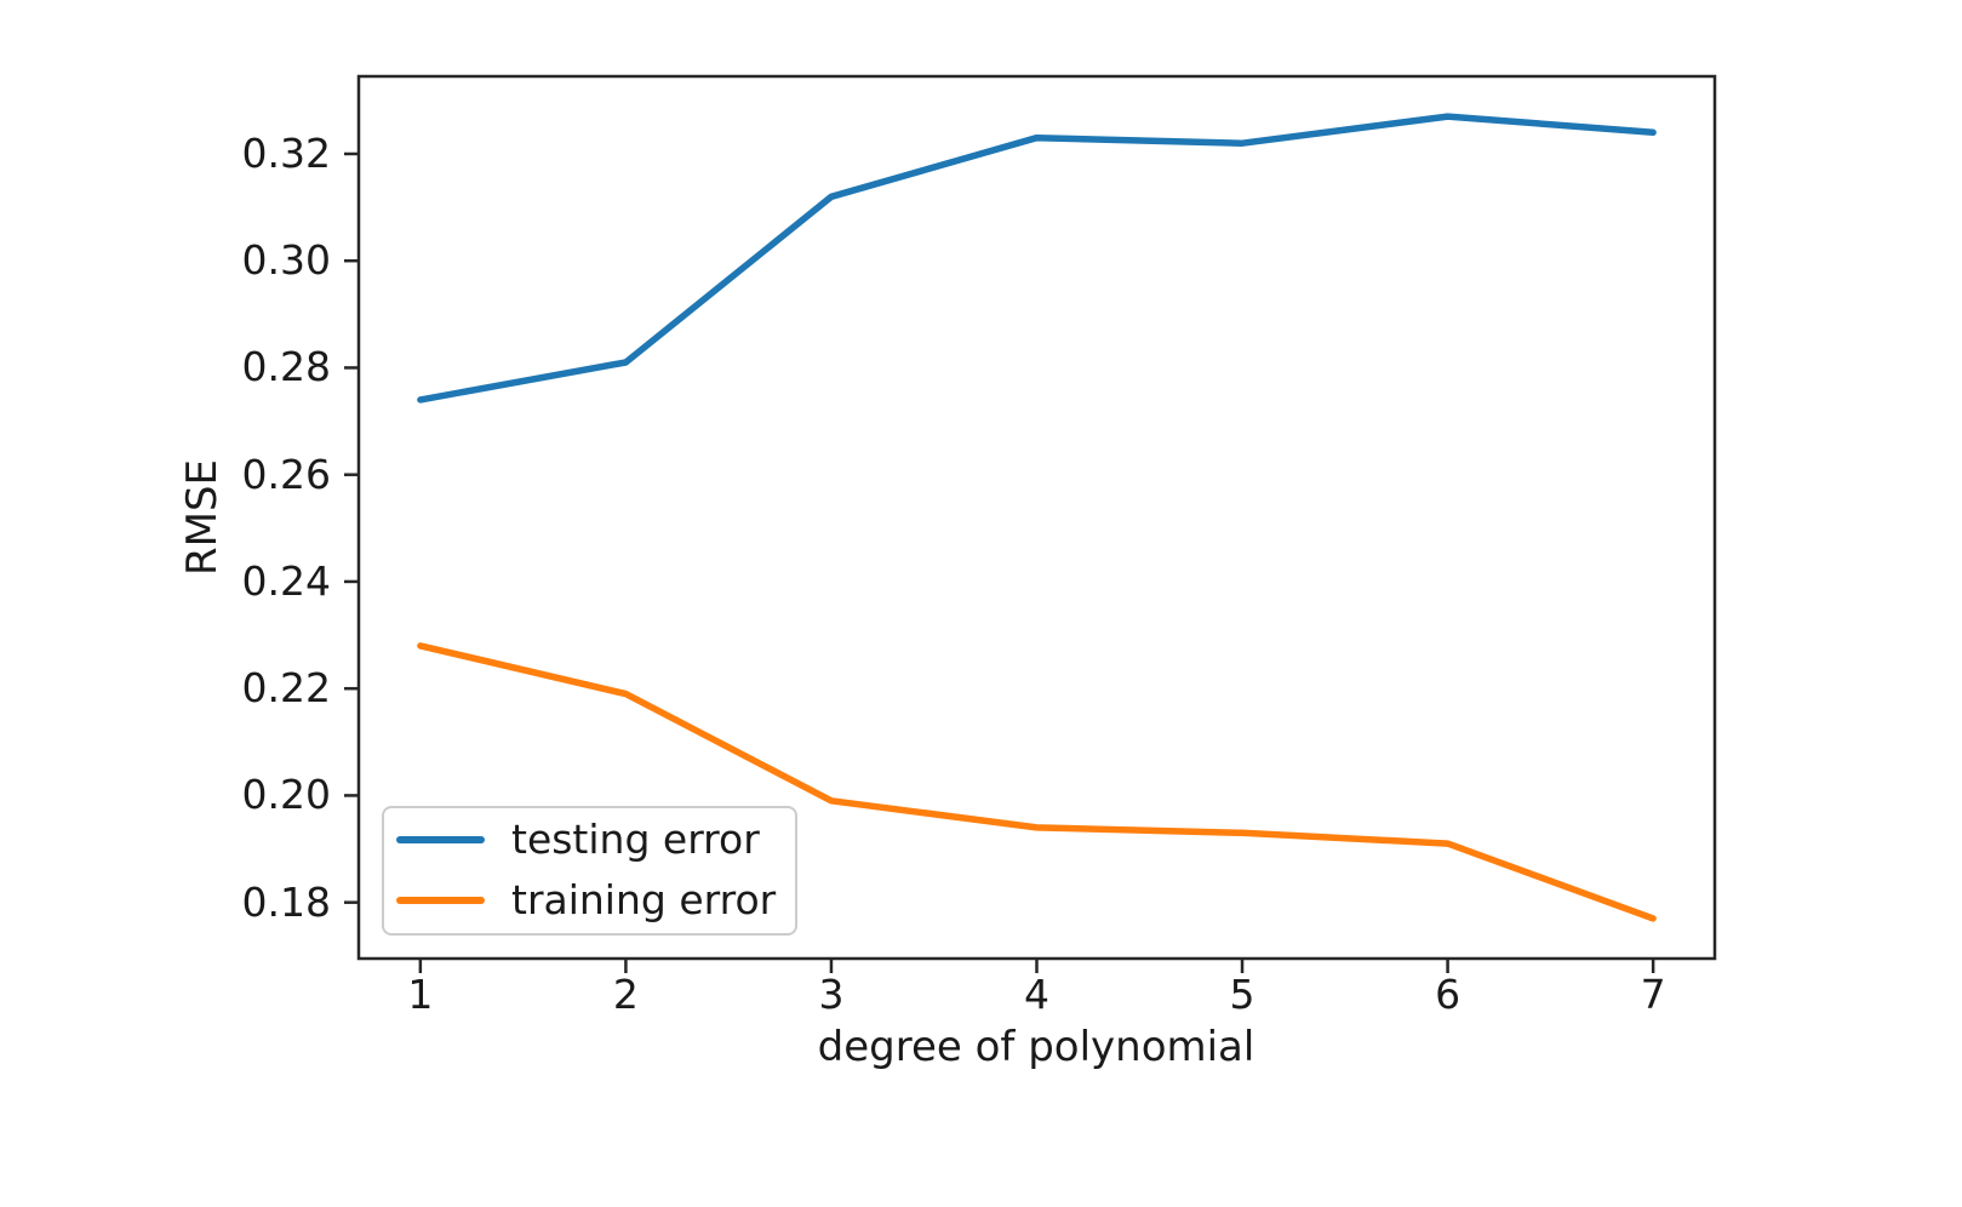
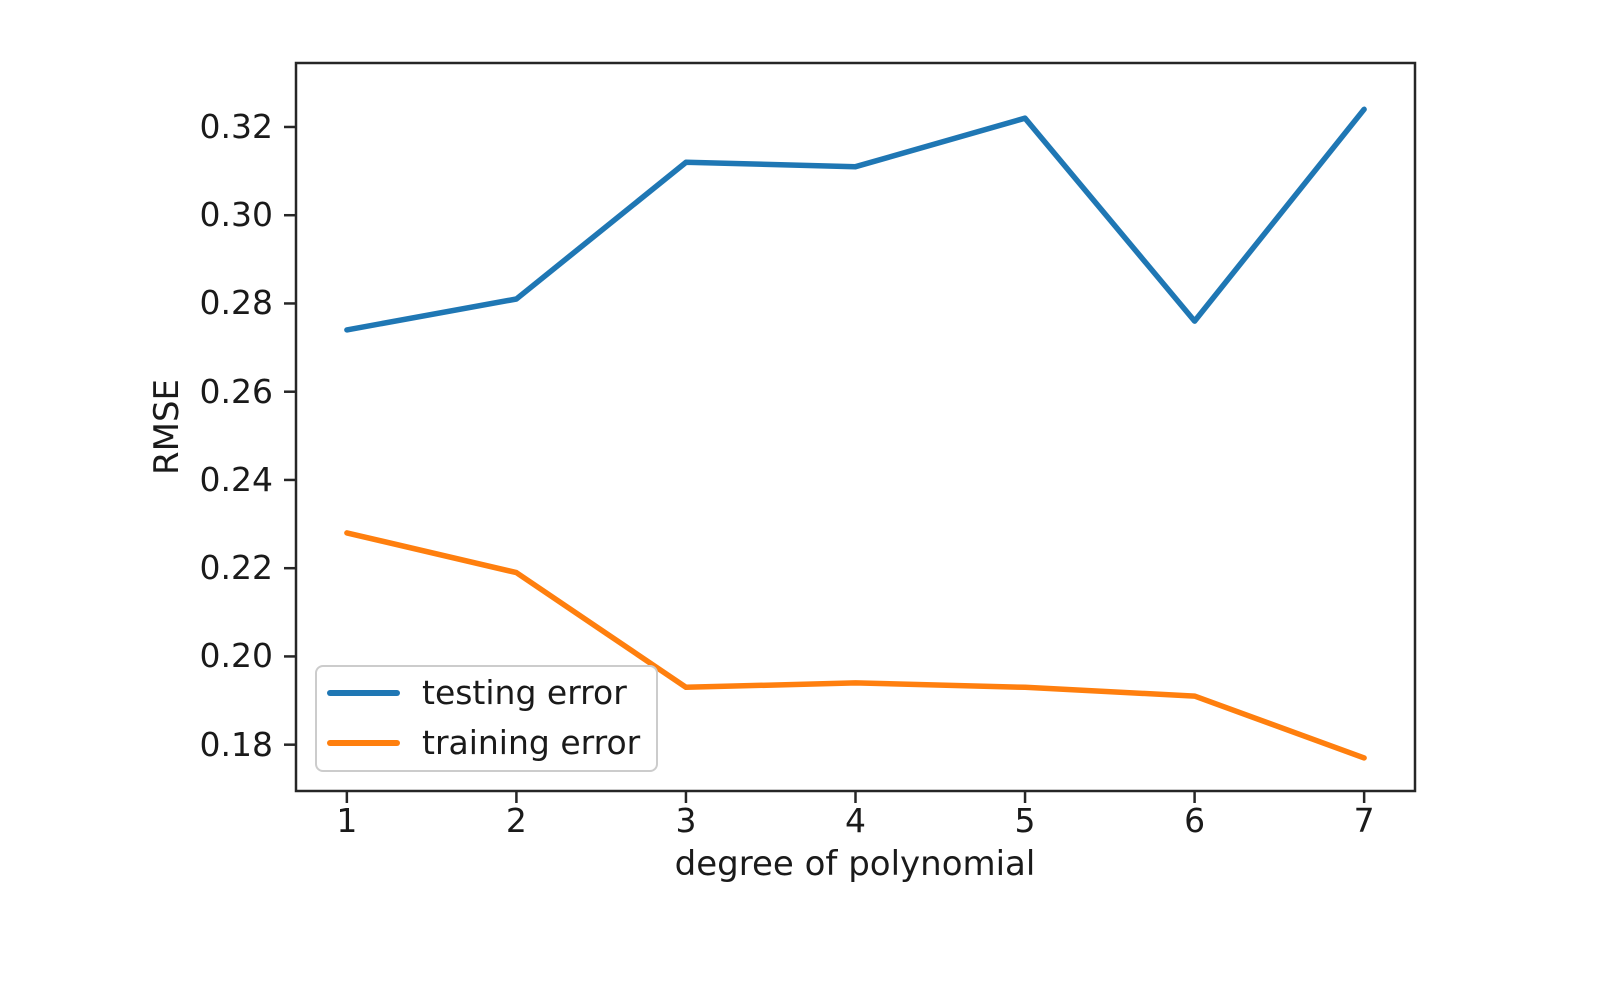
training error/3: 0.199 -> 0.193
testing error/4: 0.323 -> 0.311
testing error/6: 0.327 -> 0.276
